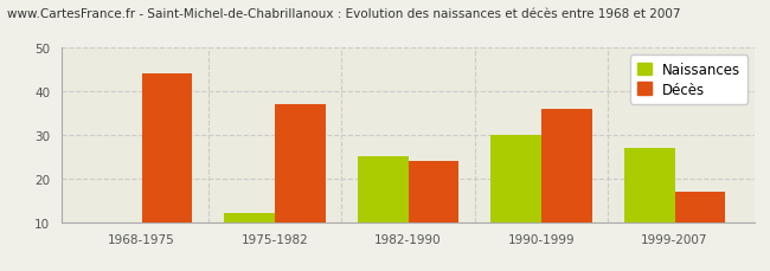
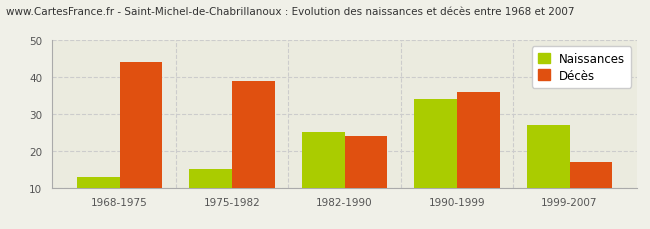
Naissances/1968-1975: 10 -> 13
Naissances/1975-1982: 12 -> 15
Décès/1975-1982: 37 -> 39
Naissances/1990-1999: 30 -> 34
